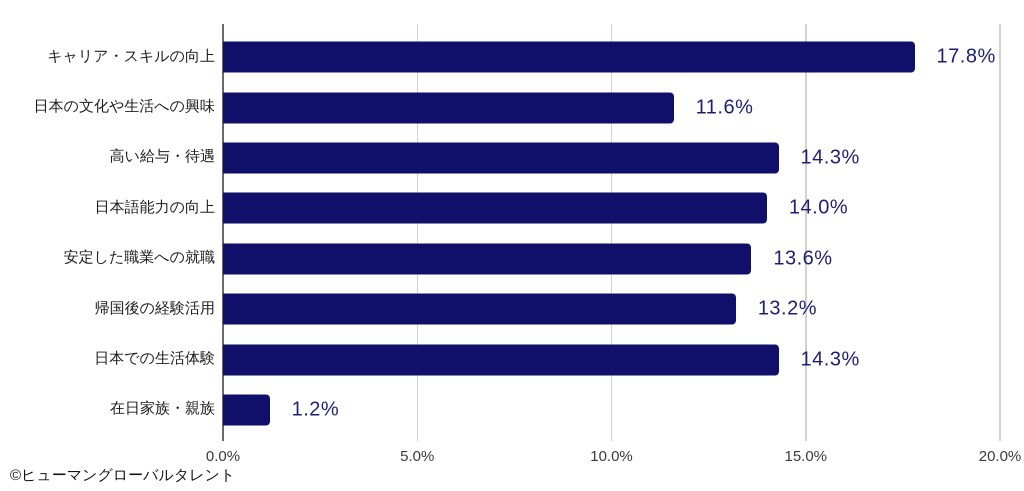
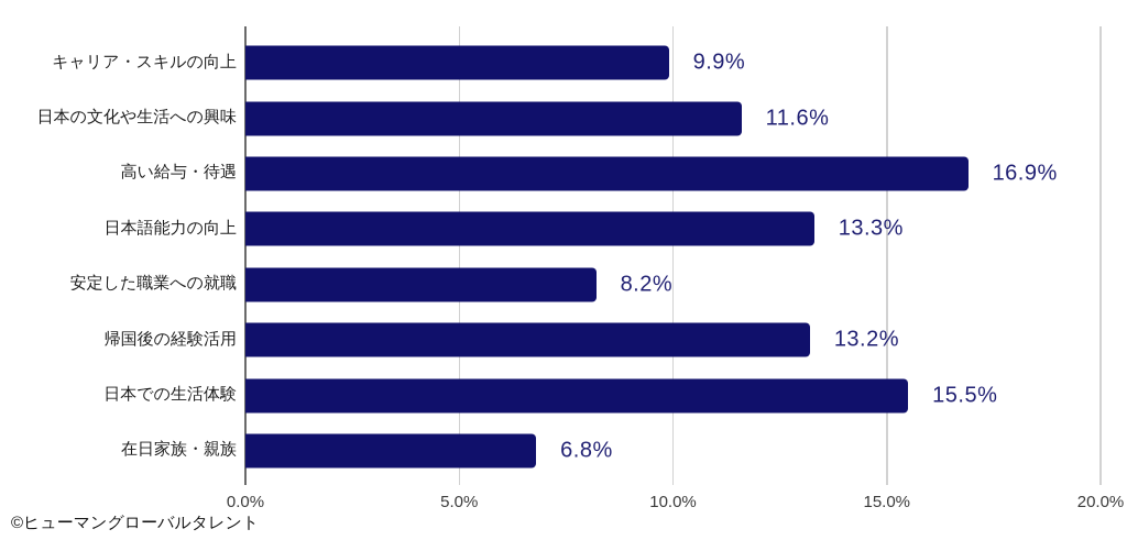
キャリア・スキルの向上: 17.8% -> 9.9%
高い給与・待遇: 14.3% -> 16.9%
日本語能力の向上: 14.0% -> 13.3%
安定した職業への就職: 13.6% -> 8.2%
日本での生活体験: 14.3% -> 15.5%
在日家族・親族: 1.2% -> 6.8%
